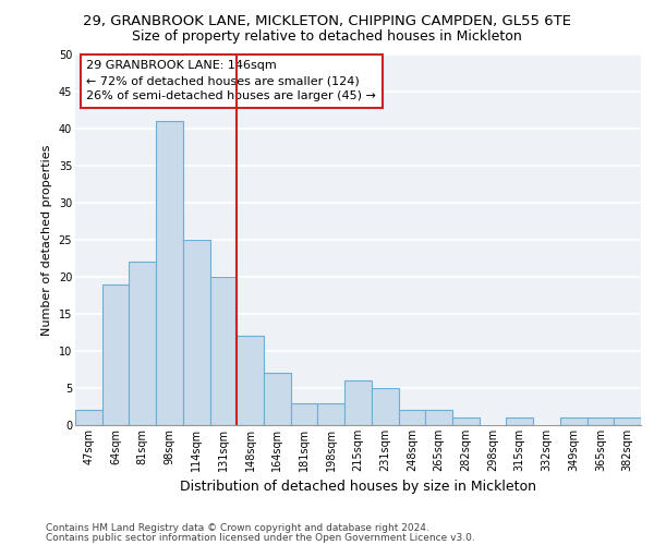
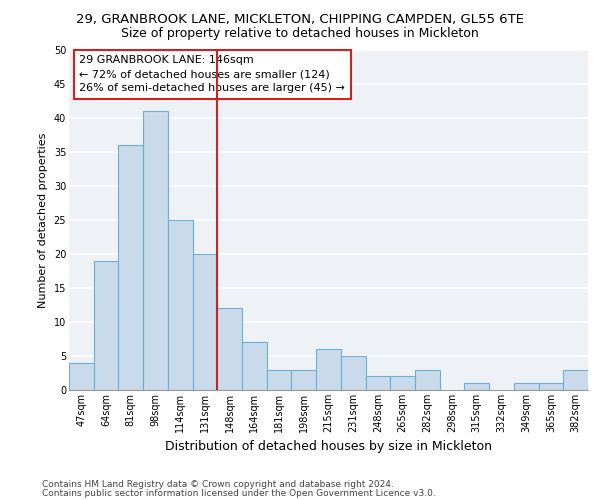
47sqm: 2 -> 4
81sqm: 22 -> 36
282sqm: 1 -> 3
382sqm: 1 -> 3
